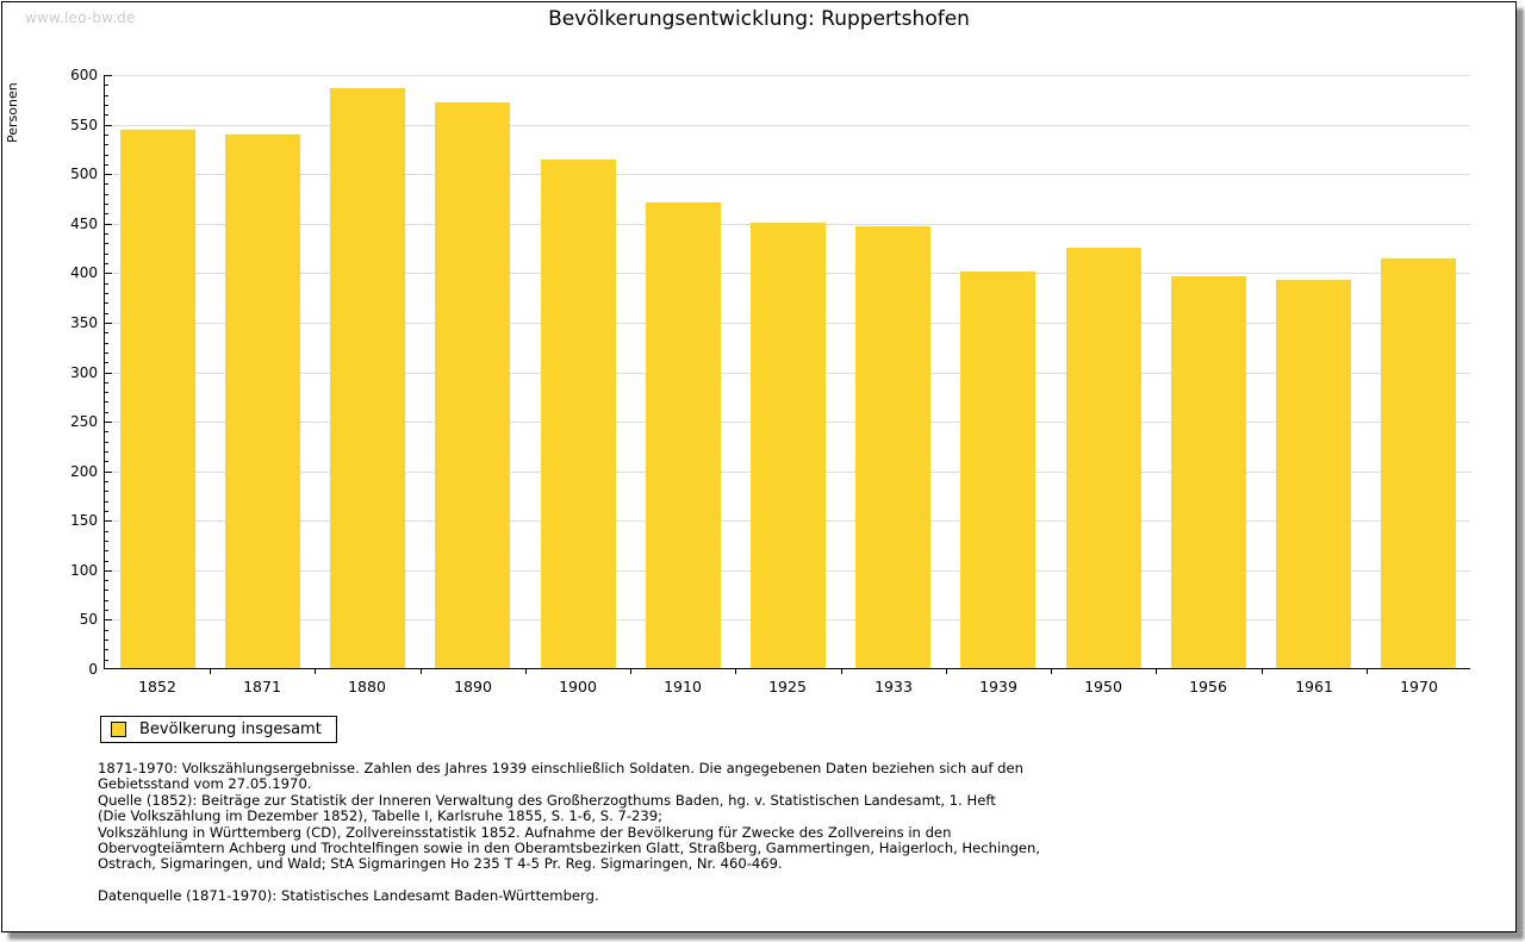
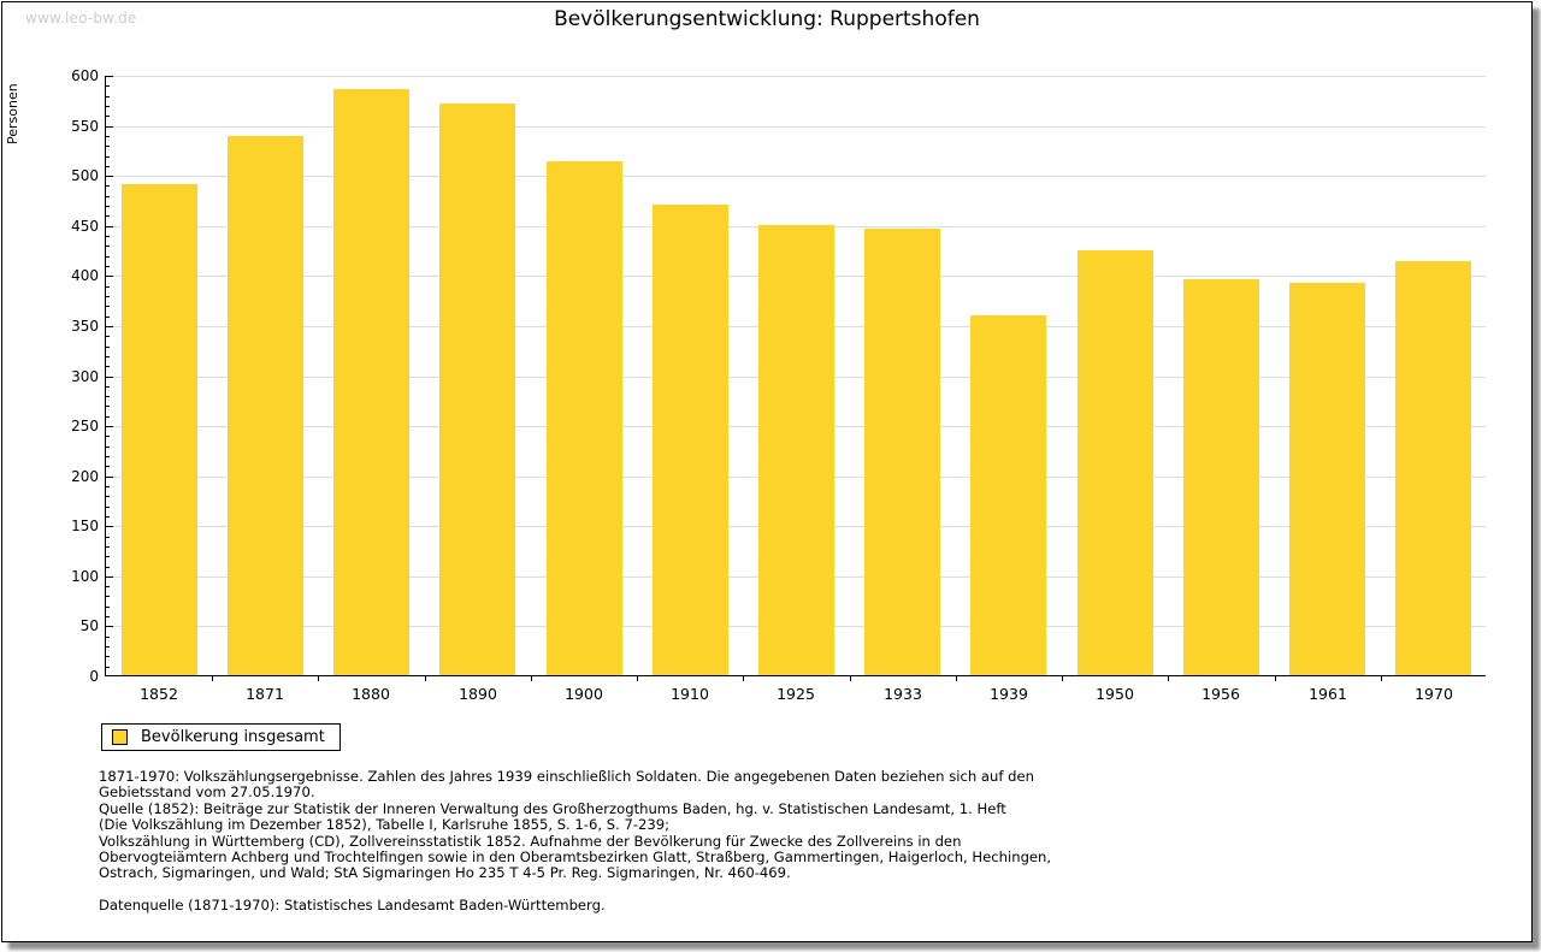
1852: 540 -> 490
1939: 400 -> 360
